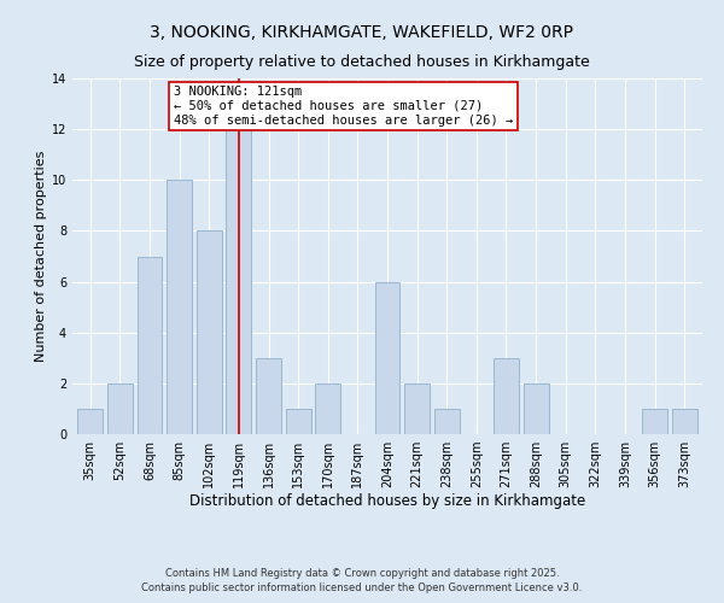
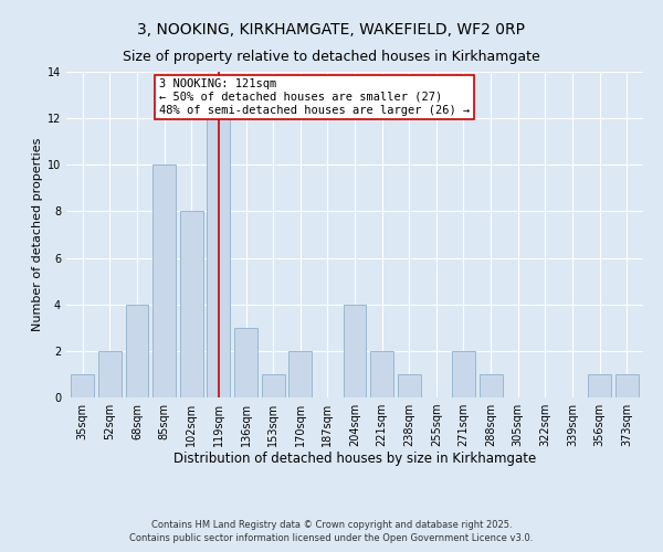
68sqm: 7 -> 4
204sqm: 6 -> 4
271sqm: 3 -> 2
288sqm: 2 -> 1
